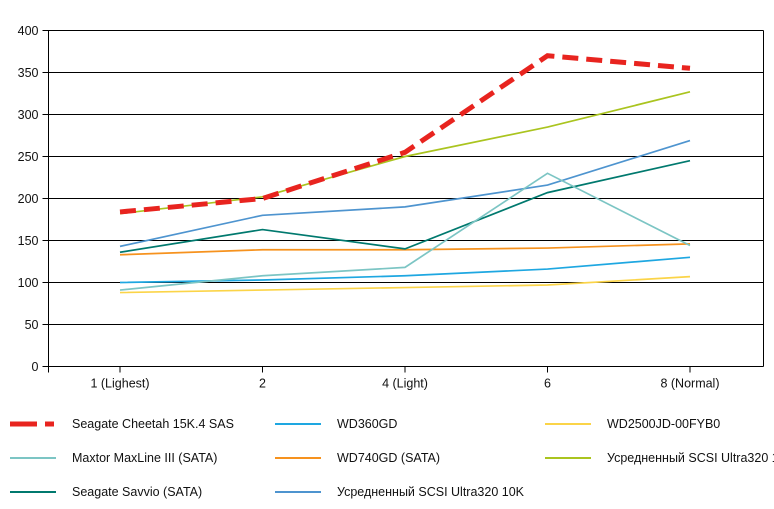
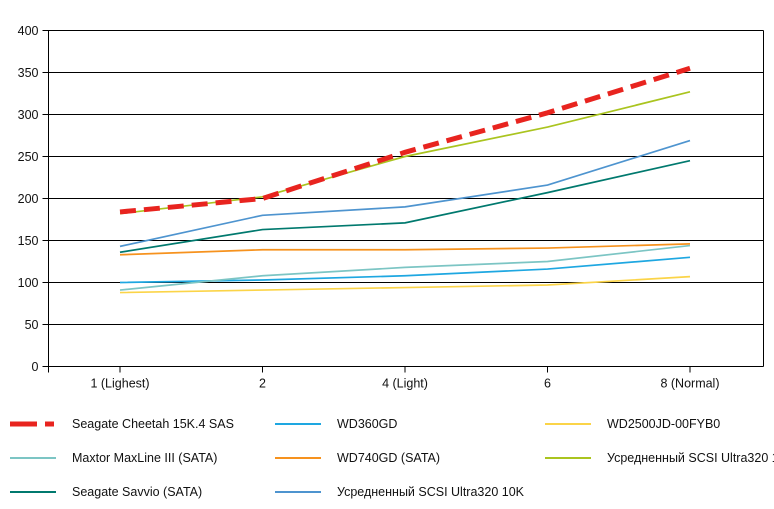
Seagate Savvio (SATA)/4 (Light): 140 -> 170
Seagate Cheetah 15K.4 SAS/6: 370 -> 300
Maxtor MaxLine III (SATA)/6: 230 -> 120
